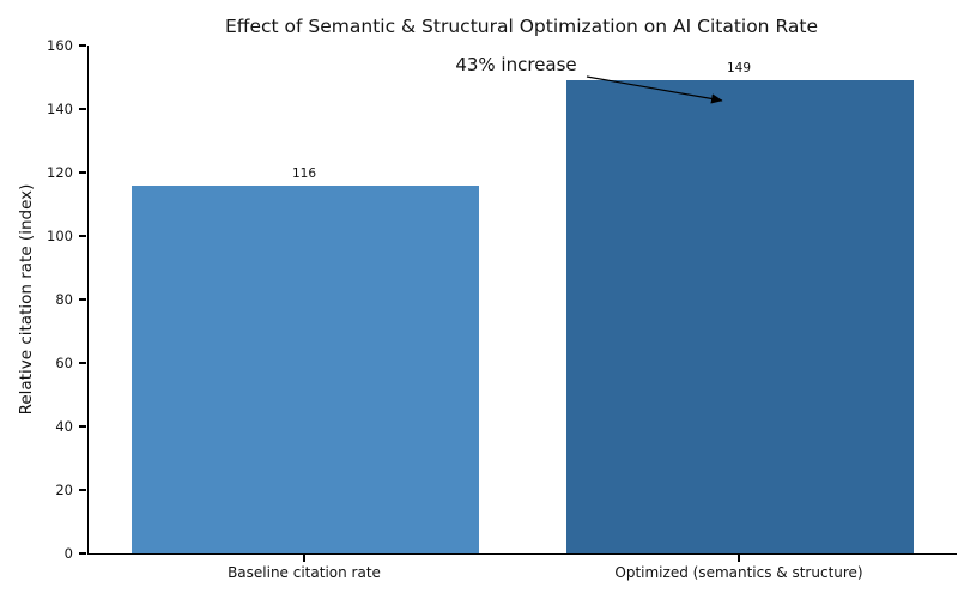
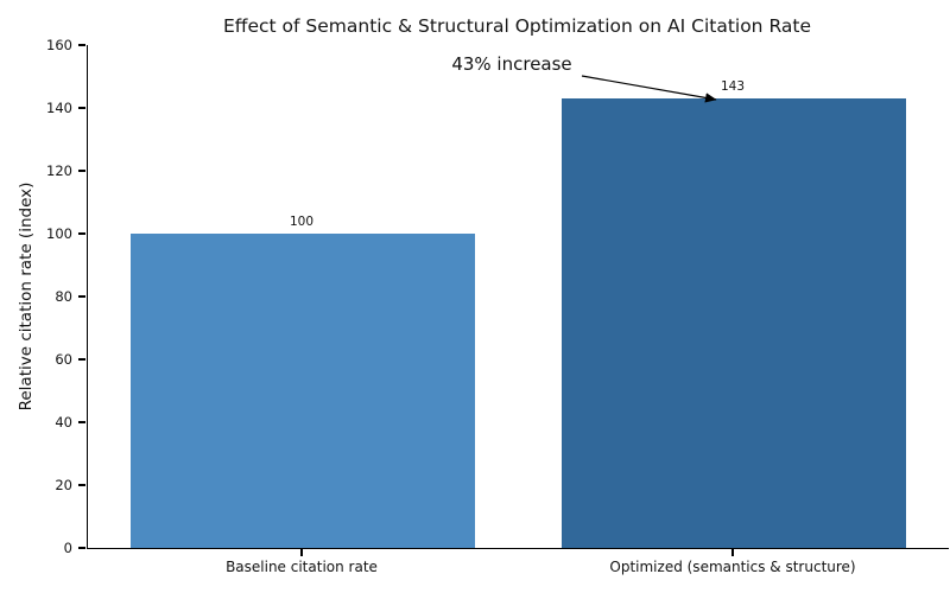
Baseline citation rate: 116 -> 100
Optimized (semantics & structure): 149 -> 143
